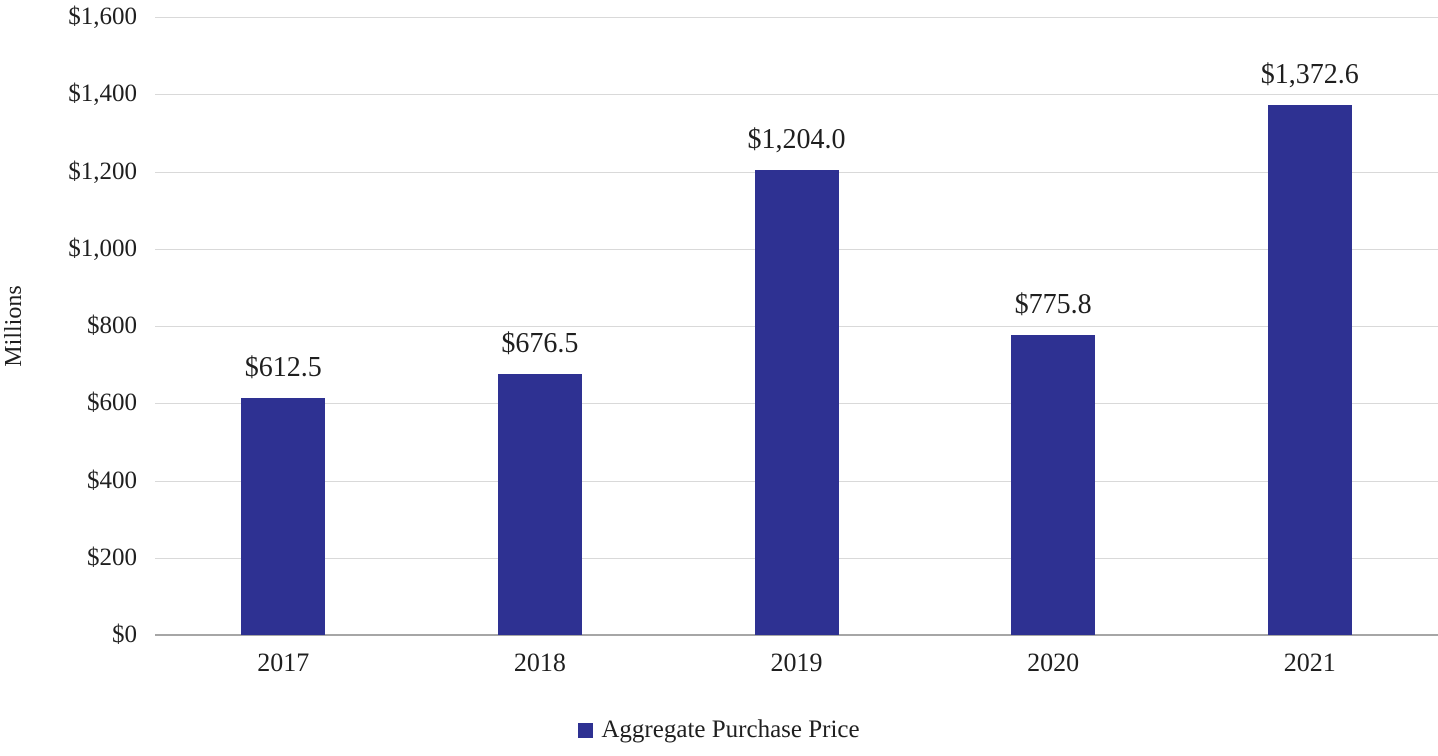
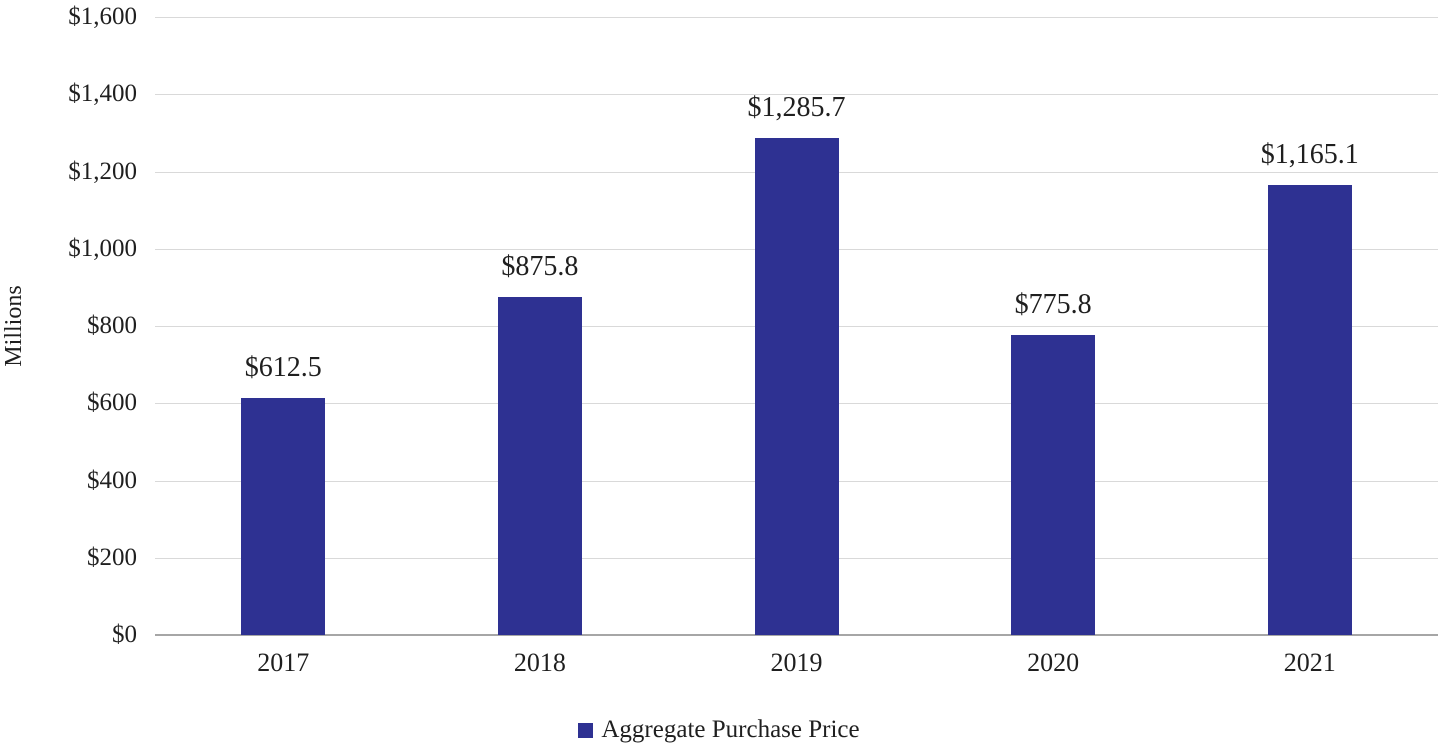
2018: $676.5 -> $875.8
2019: $1,204.0 -> $1,285.7
2021: $1,372.6 -> $1,165.1
